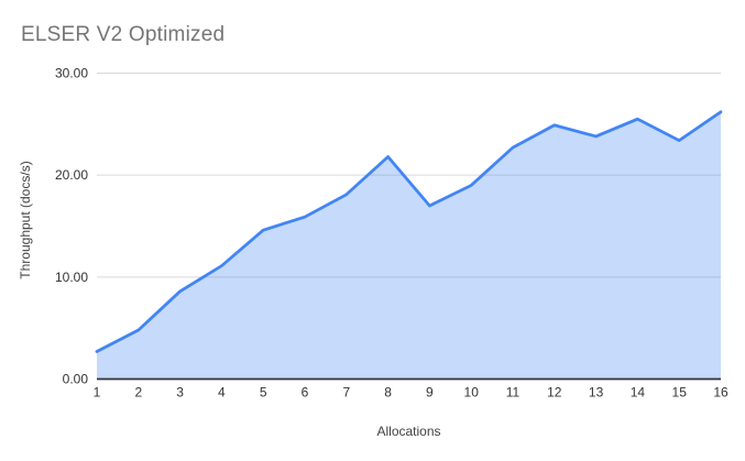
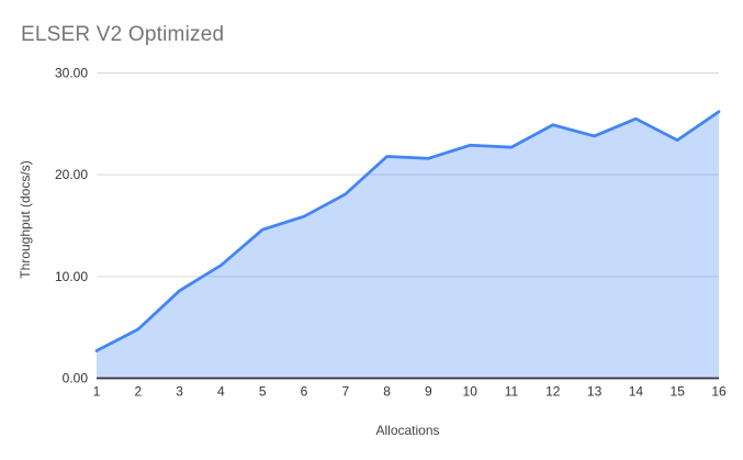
9: 17 -> 22
10: 19 -> 23
